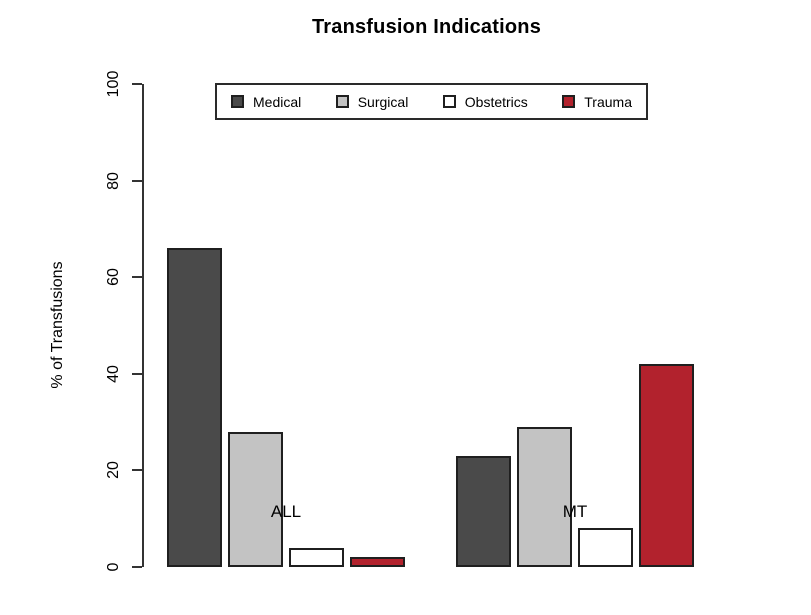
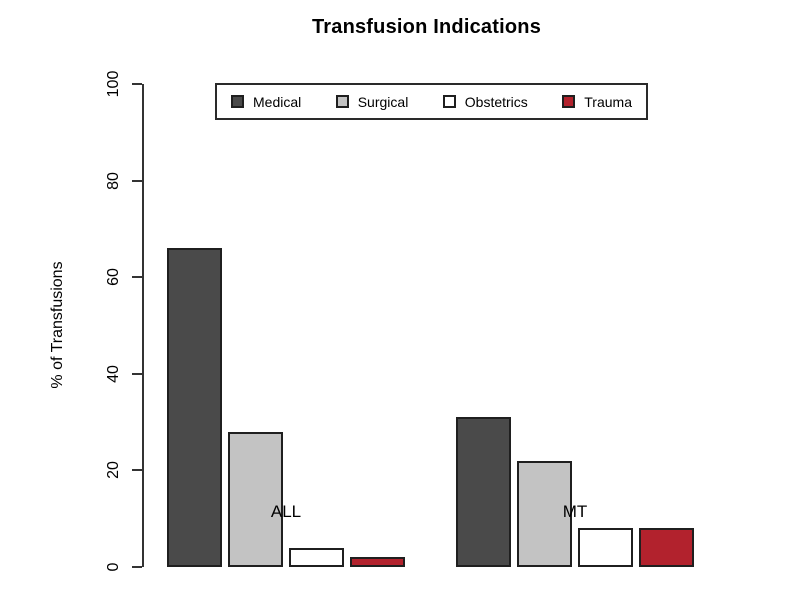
Medical/MT: 23 -> 31
Surgical/MT: 29 -> 22
Trauma/MT: 42 -> 8
